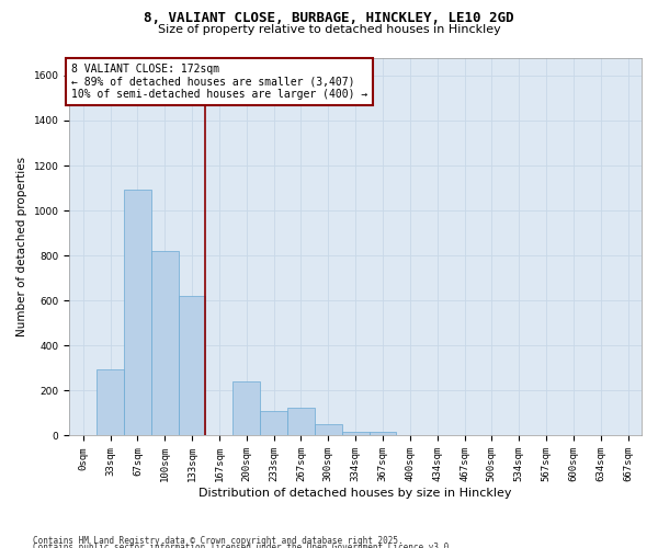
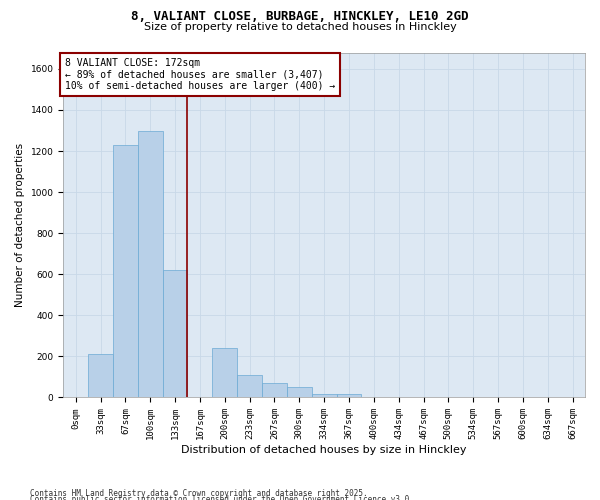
33sqm: 295 -> 210
67sqm: 1095 -> 1230
100sqm: 820 -> 1300
267sqm: 125 -> 70
